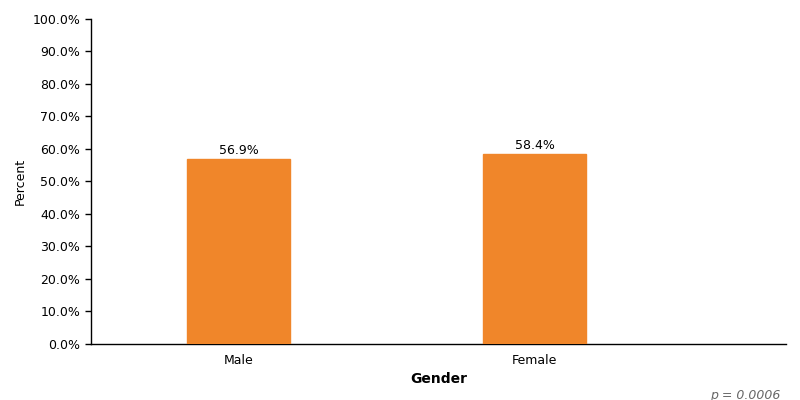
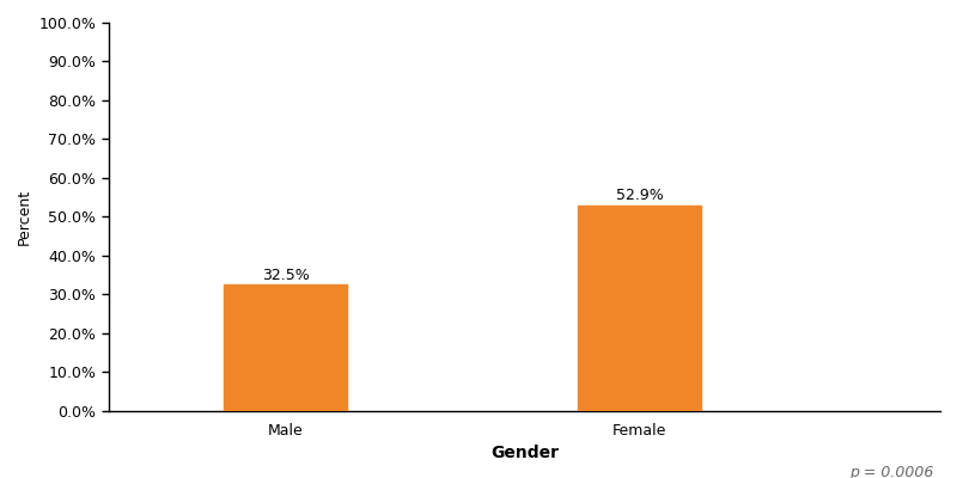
Male: 56.9% -> 32.5%
Female: 58.4% -> 52.9%
